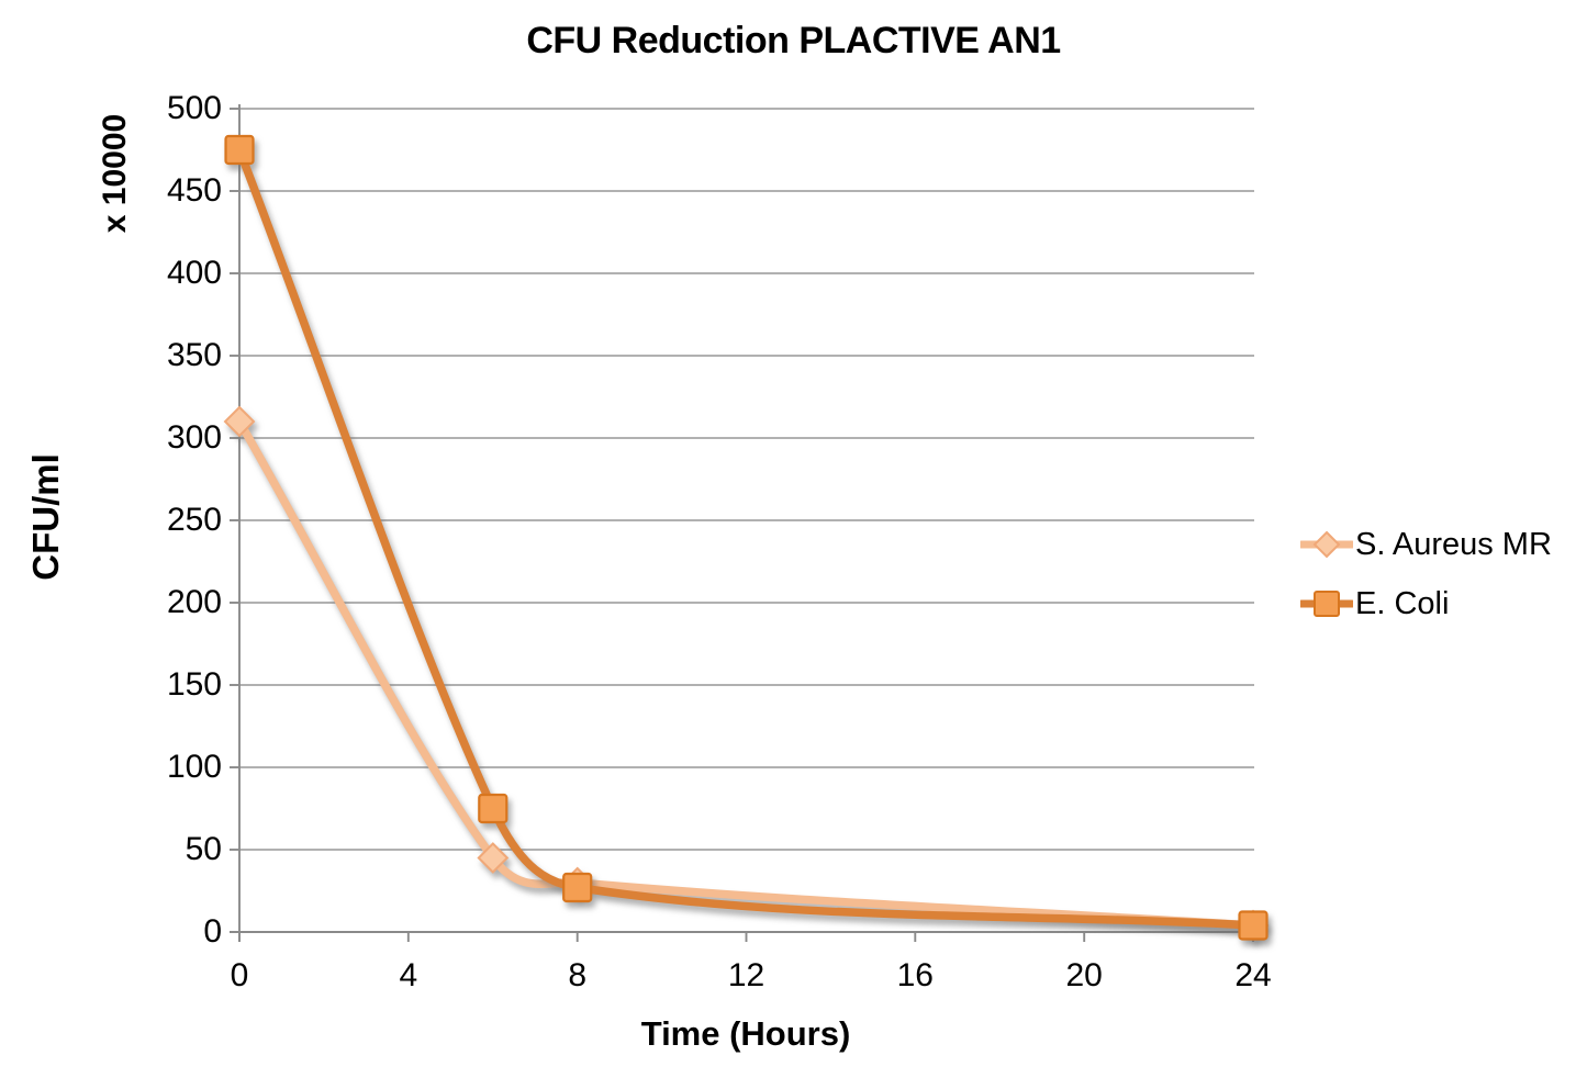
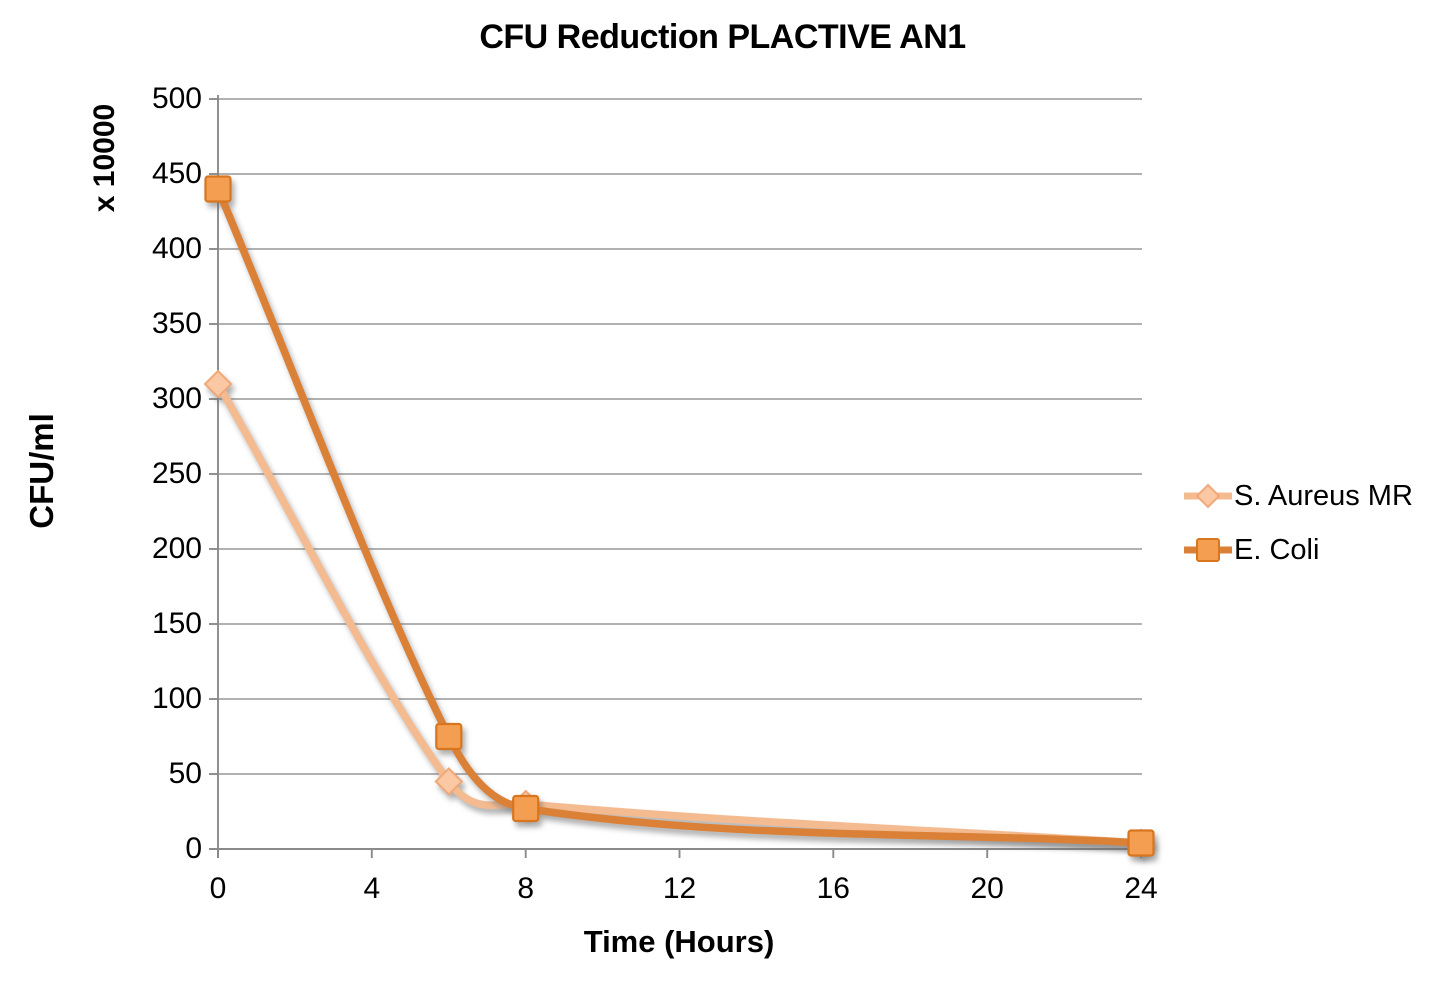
E. Coli/0: 475 -> 440
